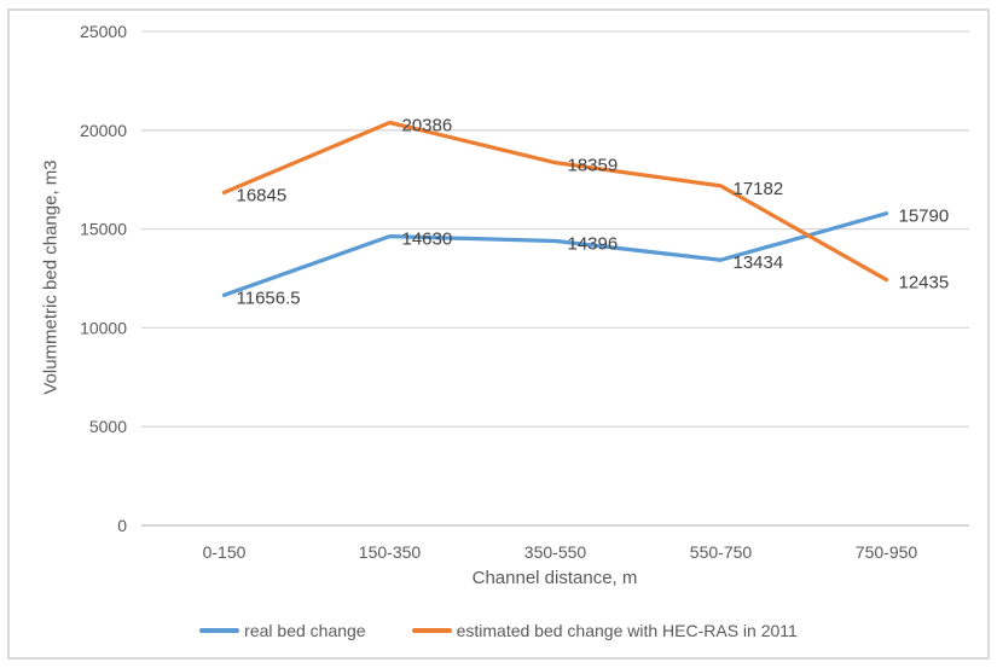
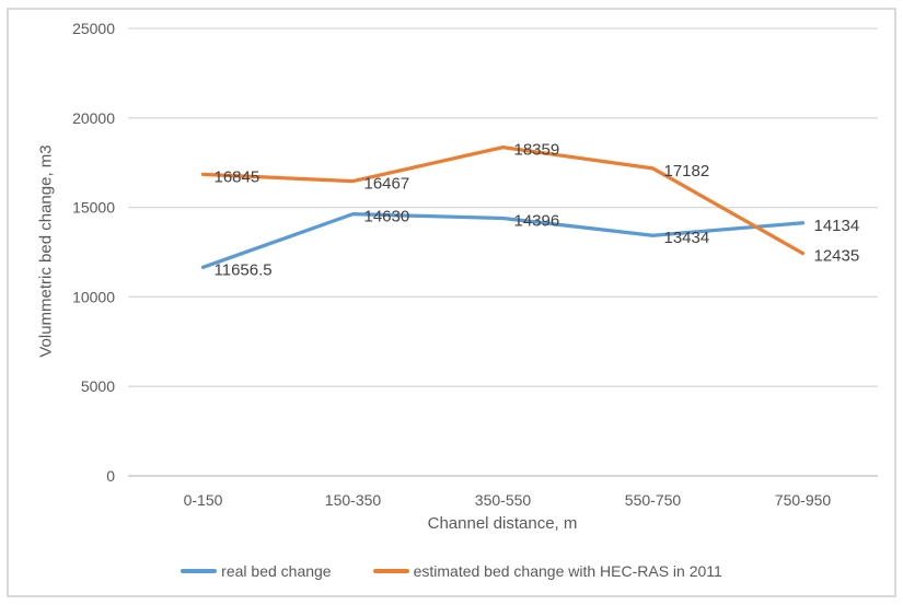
estimated bed change with HEC-RAS in 2011/150-350: 20386 -> 16467
real bed change/750-950: 15790 -> 14134
